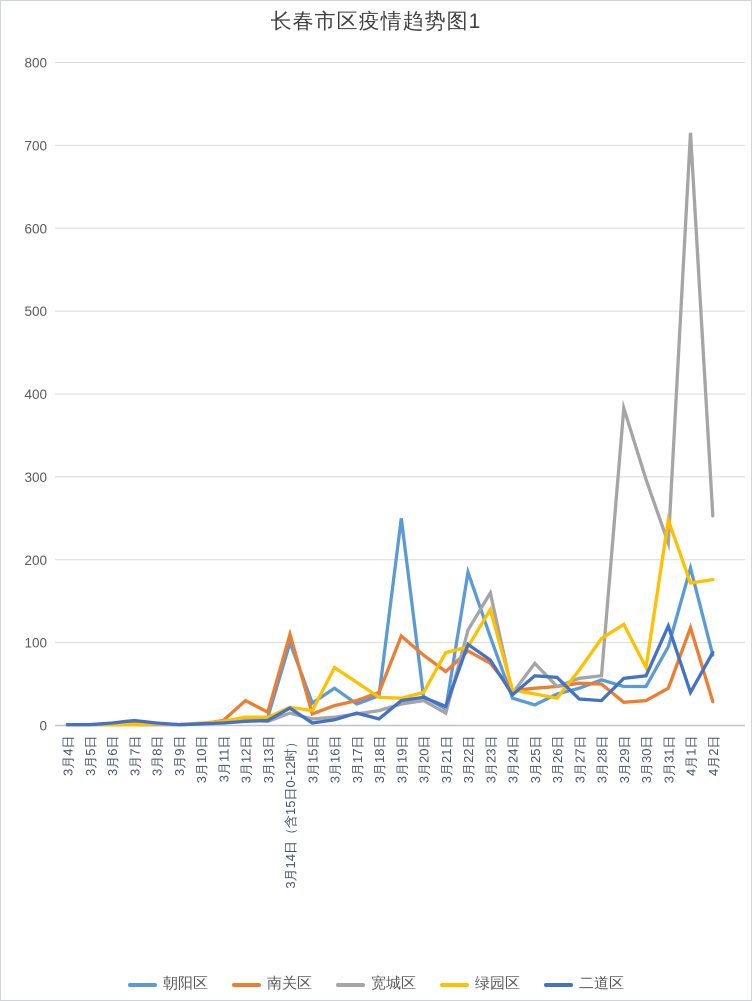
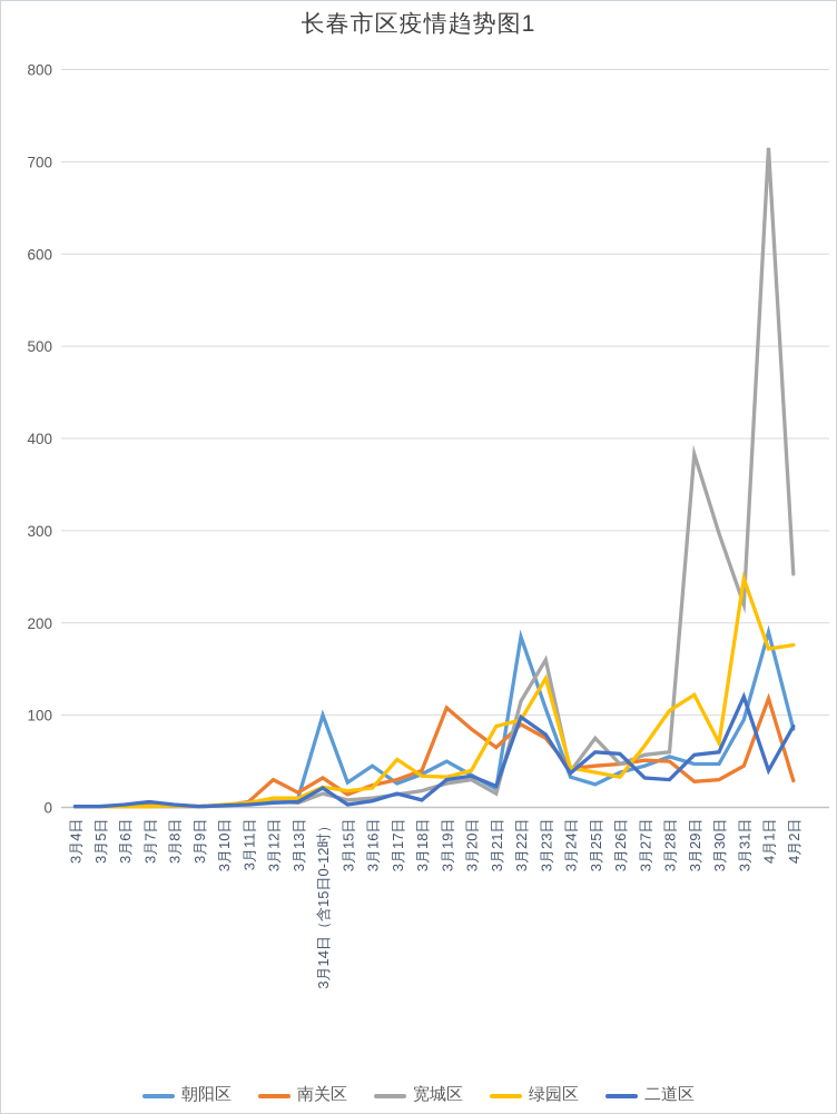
南关区/3月14日（含15日0-12时）: 110 -> 30
绿园区/3月16日: 70 -> 20
朝阳区/3月19日: 250 -> 50
